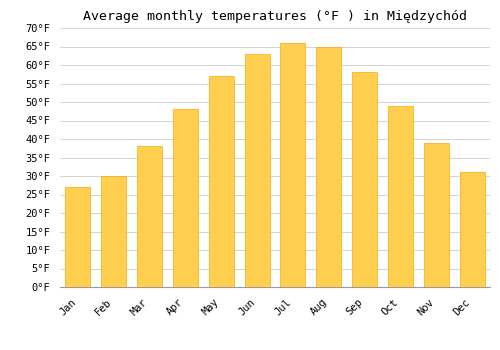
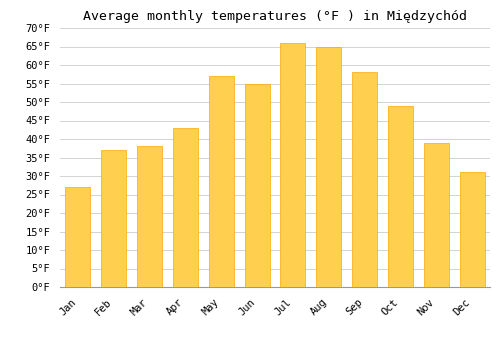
Feb: 30°F -> 37°F
Apr: 48°F -> 43°F
Jun: 63°F -> 55°F
